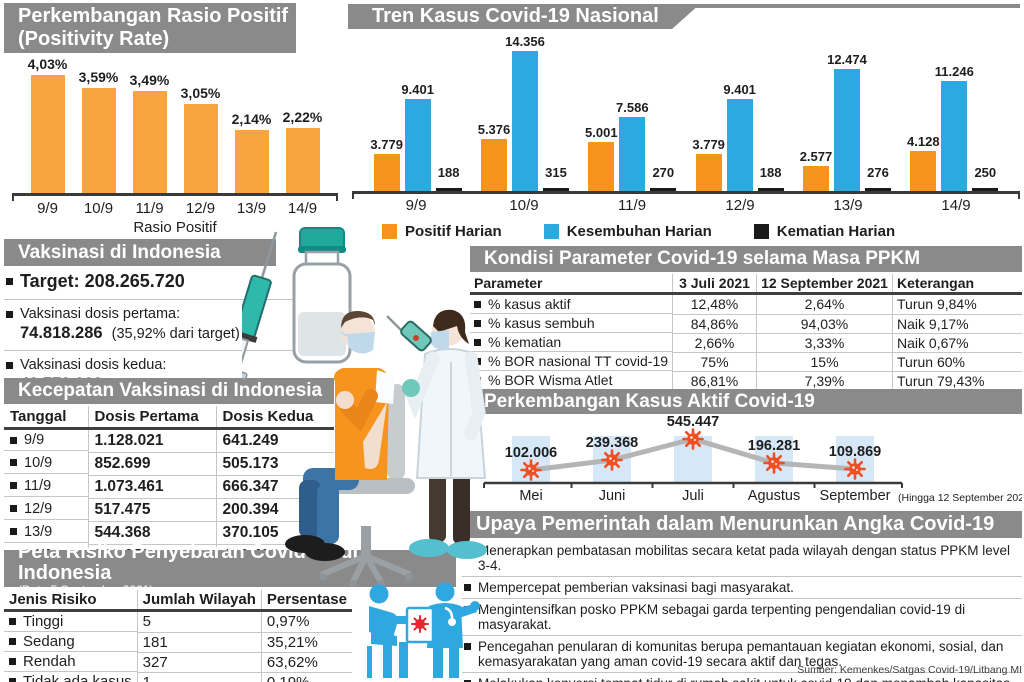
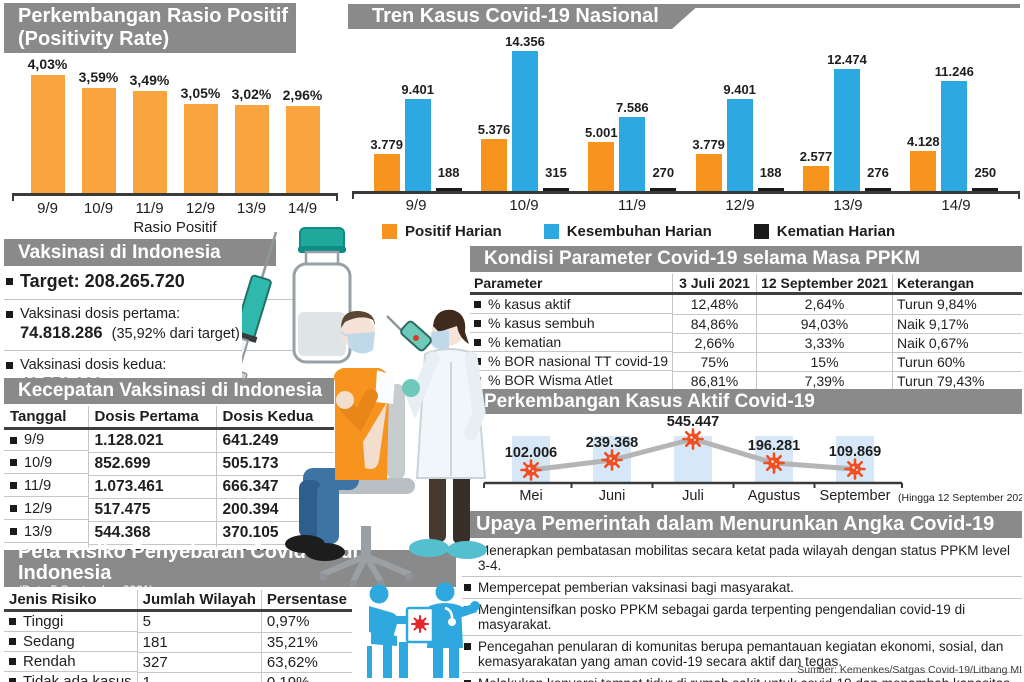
Perkembangan Rasio Positif (Positivity Rate)/13/9: 2,14% -> 3,02%
Perkembangan Rasio Positif (Positivity Rate)/14/9: 2,22% -> 2,96%
